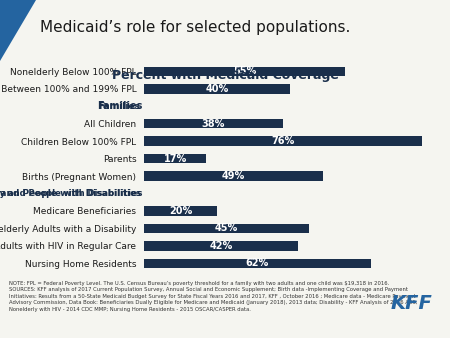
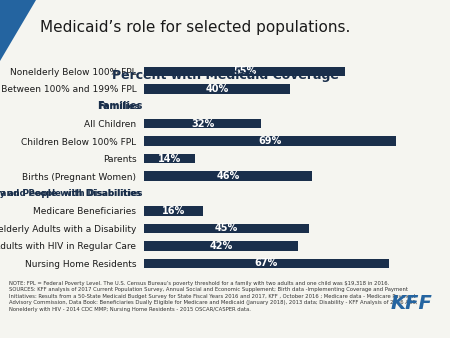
All Children: 38% -> 32%
Children Below 100% FPL: 76% -> 69%
Parents: 17% -> 14%
Births (Pregnant Women): 49% -> 46%
Medicare Beneficiaries: 20% -> 16%
Nursing Home Residents: 62% -> 67%
